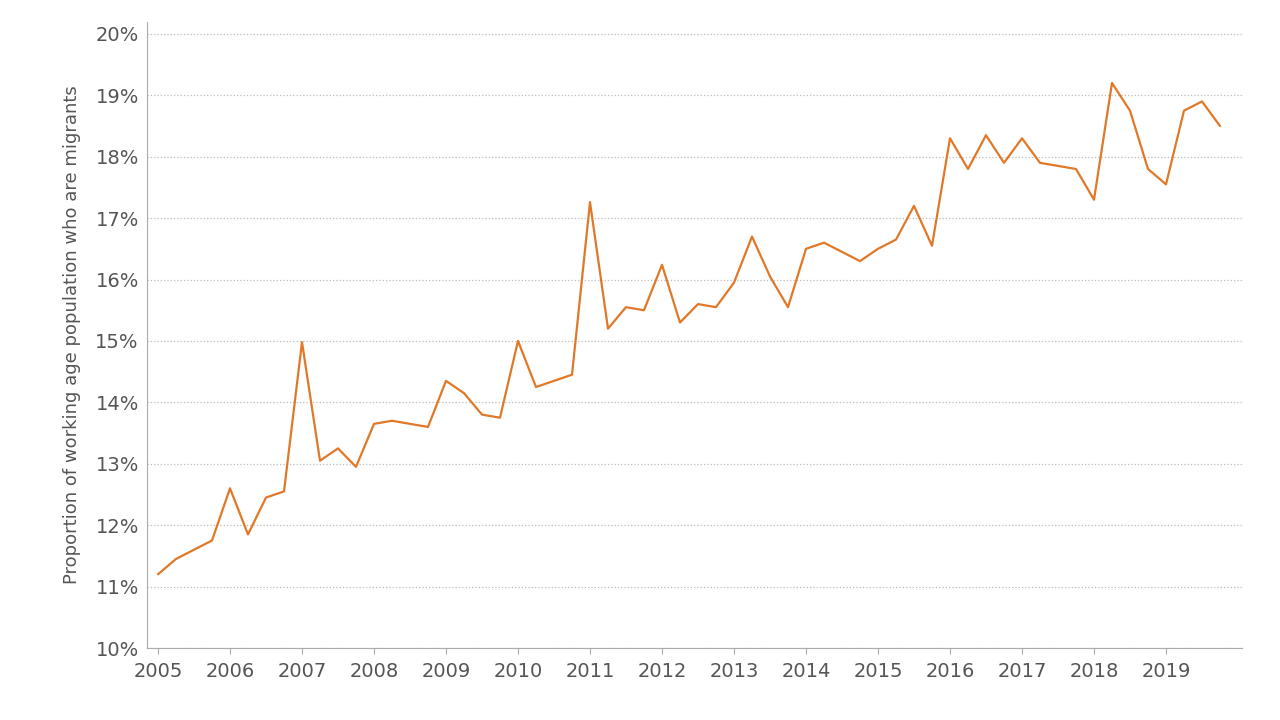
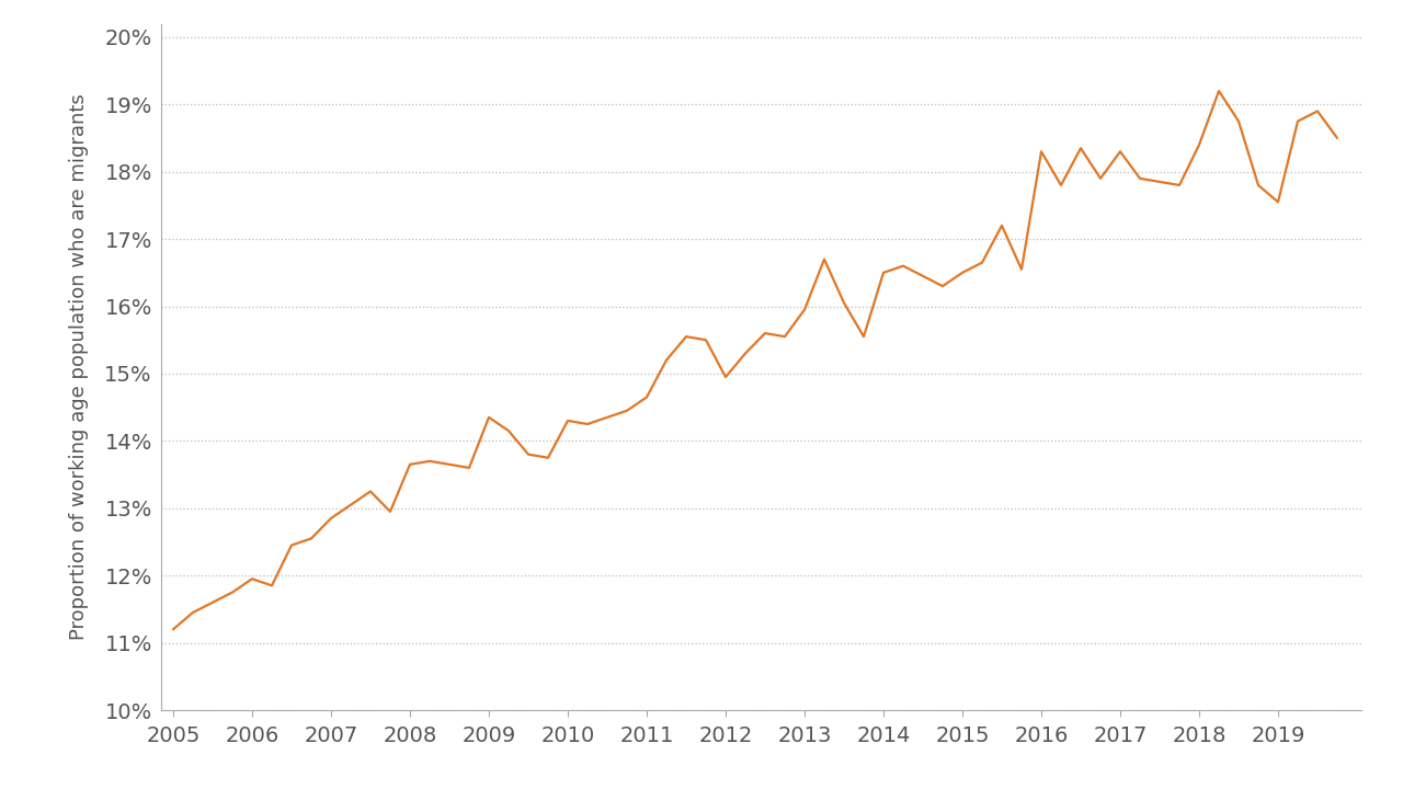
2006: 12.60% -> 11.95%
2007: 14.98% -> 12.85%
2010: 15.00% -> 14.30%
2011: 17.26% -> 14.65%
2012: 16.24% -> 14.95%
2018: 17.30% -> 18.40%
